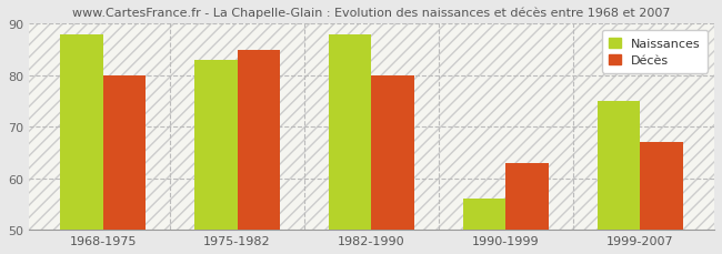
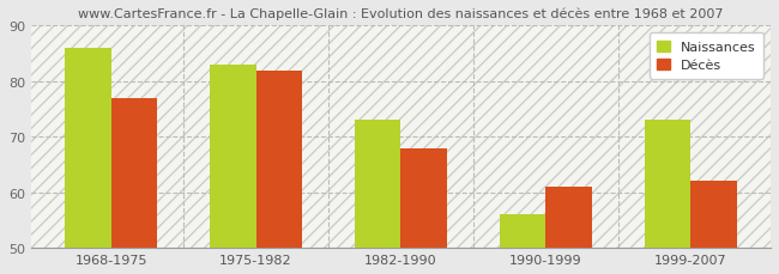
Naissances/1968-1975: 88 -> 86
Décès/1968-1975: 80 -> 77
Décès/1975-1982: 85 -> 82
Naissances/1982-1990: 88 -> 73
Décès/1982-1990: 80 -> 68
Décès/1990-1999: 63 -> 61
Naissances/1999-2007: 75 -> 73
Décès/1999-2007: 67 -> 62
